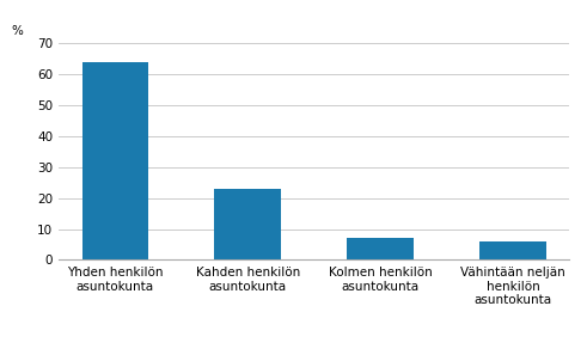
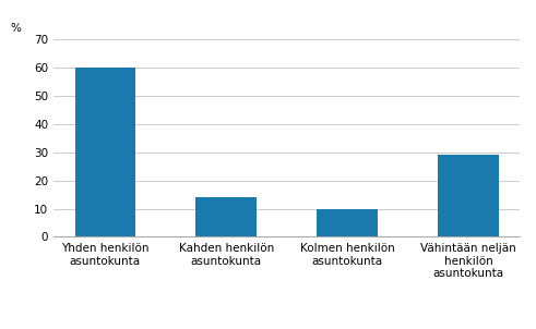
Yhden henkilön asuntokunta: 64 -> 60
Kahden henkilön asuntokunta: 23 -> 14
Kolmen henkilön asuntokunta: 7 -> 10
Vähintään neljän henkilön asuntokunta: 6 -> 29
